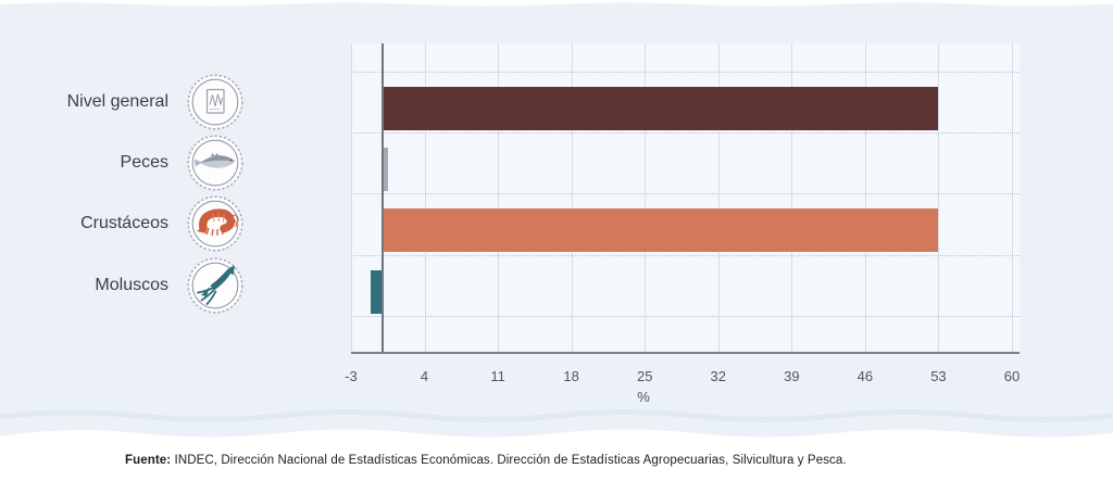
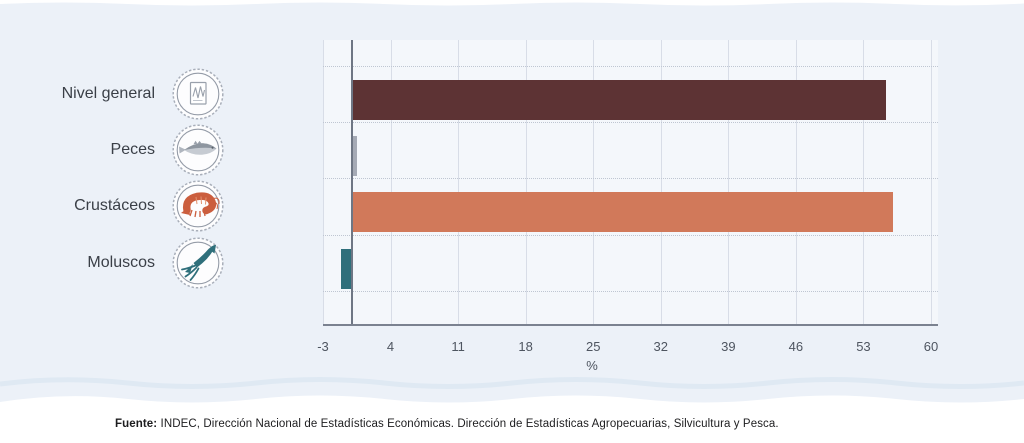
Nivel general: 53 -> 55
Crustáceos: 53 -> 56
